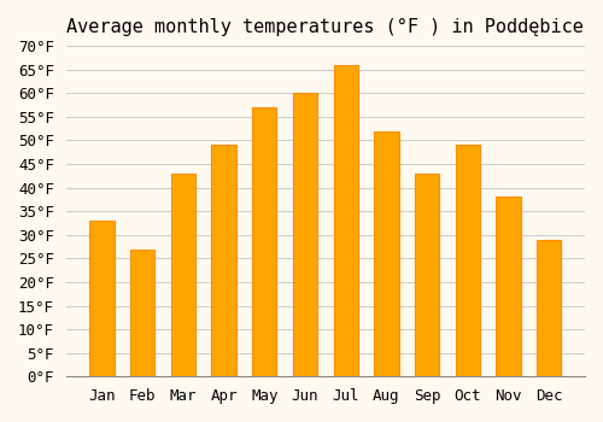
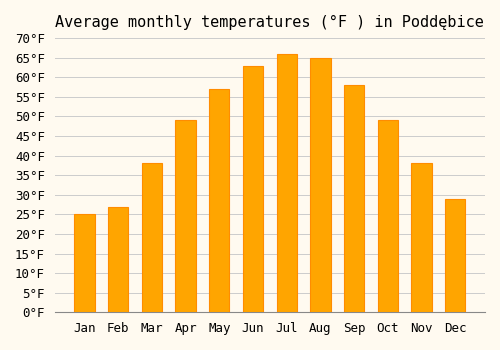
Jan: 33°F -> 25°F
Mar: 43°F -> 38°F
Jun: 60°F -> 63°F
Aug: 52°F -> 65°F
Sep: 43°F -> 58°F
